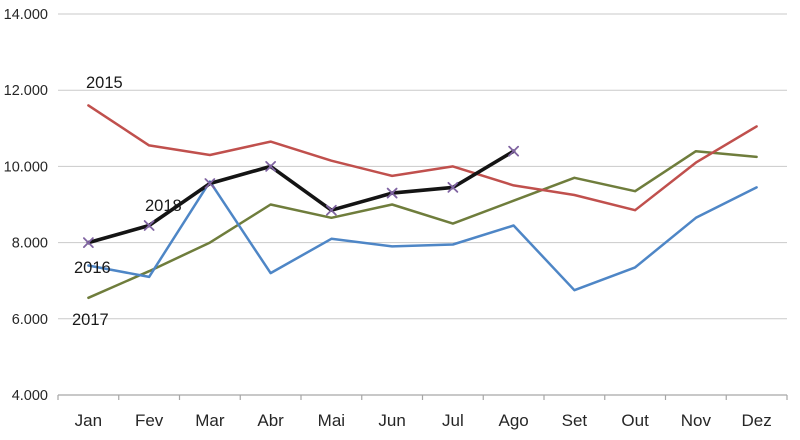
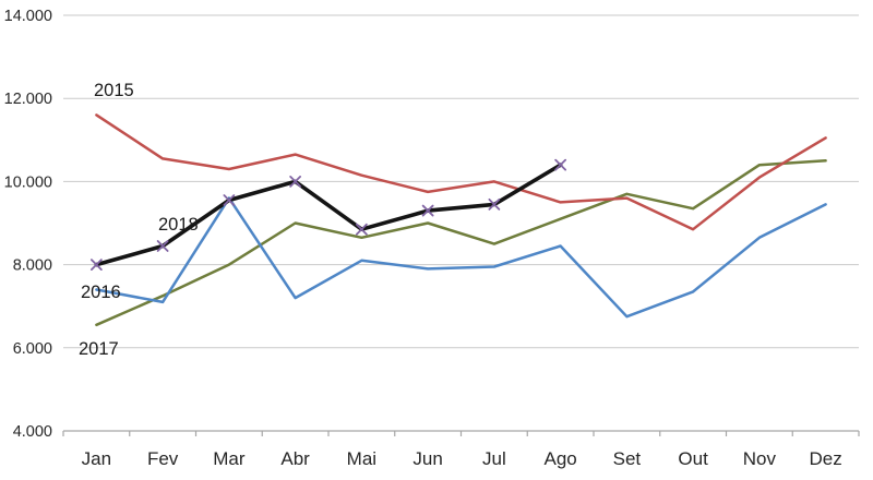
2015/Set: 9200 -> 9600
2017/Dez: 10200 -> 10500
